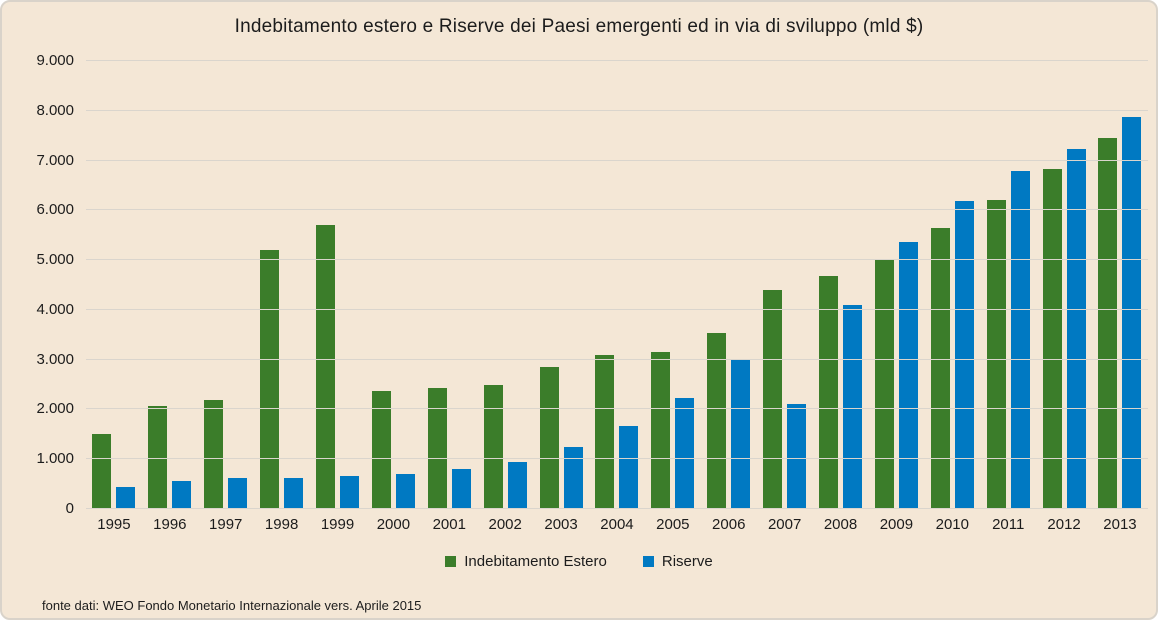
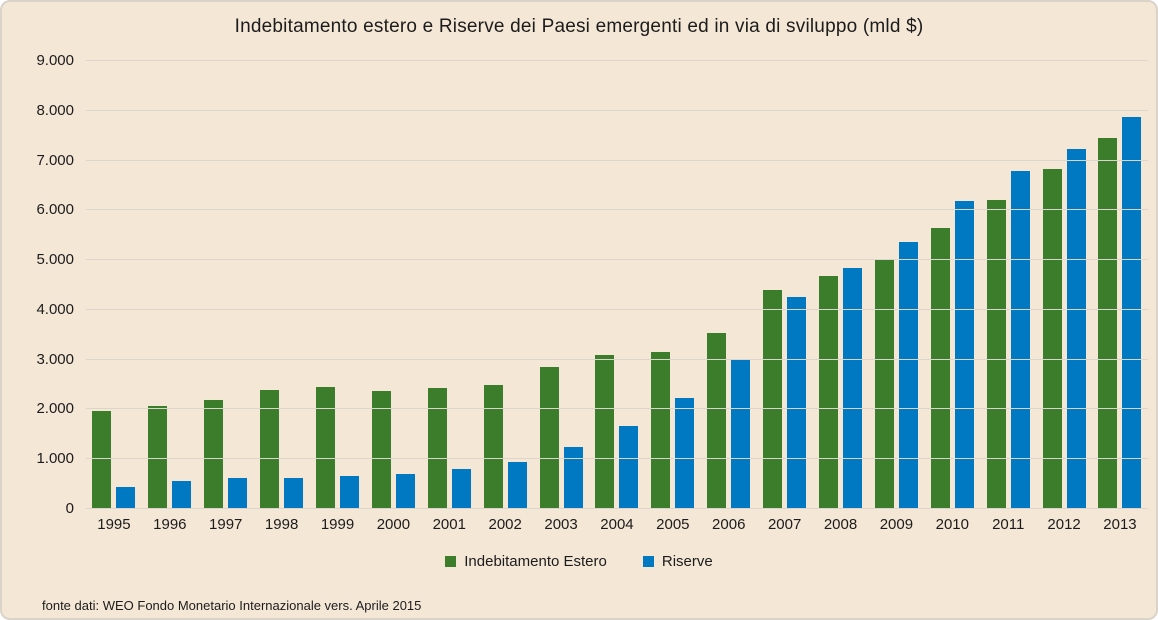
Indebitamento Estero/1995: 1500 -> 2000
Indebitamento Estero/1998: 5200 -> 2400
Indebitamento Estero/1999: 5700 -> 2400
Riserve/2007: 2100 -> 4300
Riserve/2008: 4100 -> 4800
